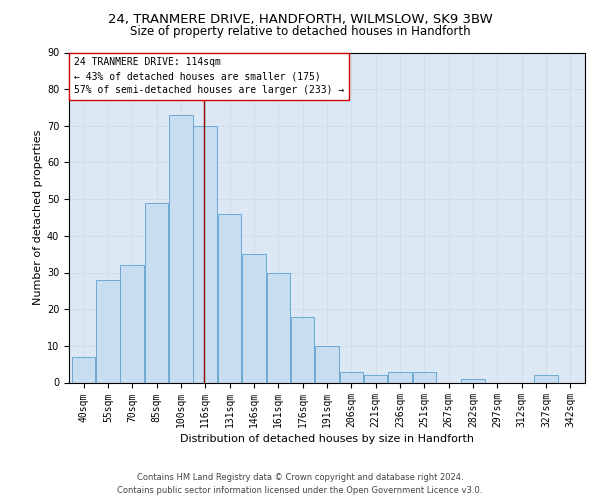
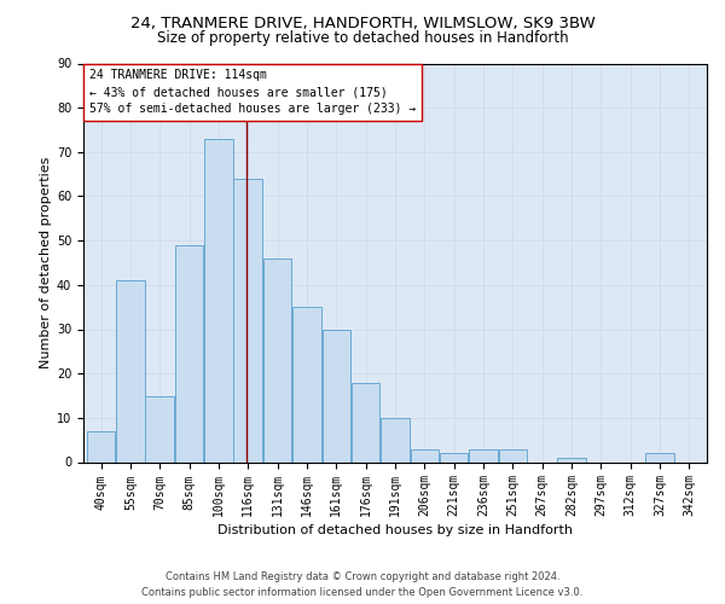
55sqm: 28 -> 41
70sqm: 32 -> 15
116sqm: 70 -> 64
